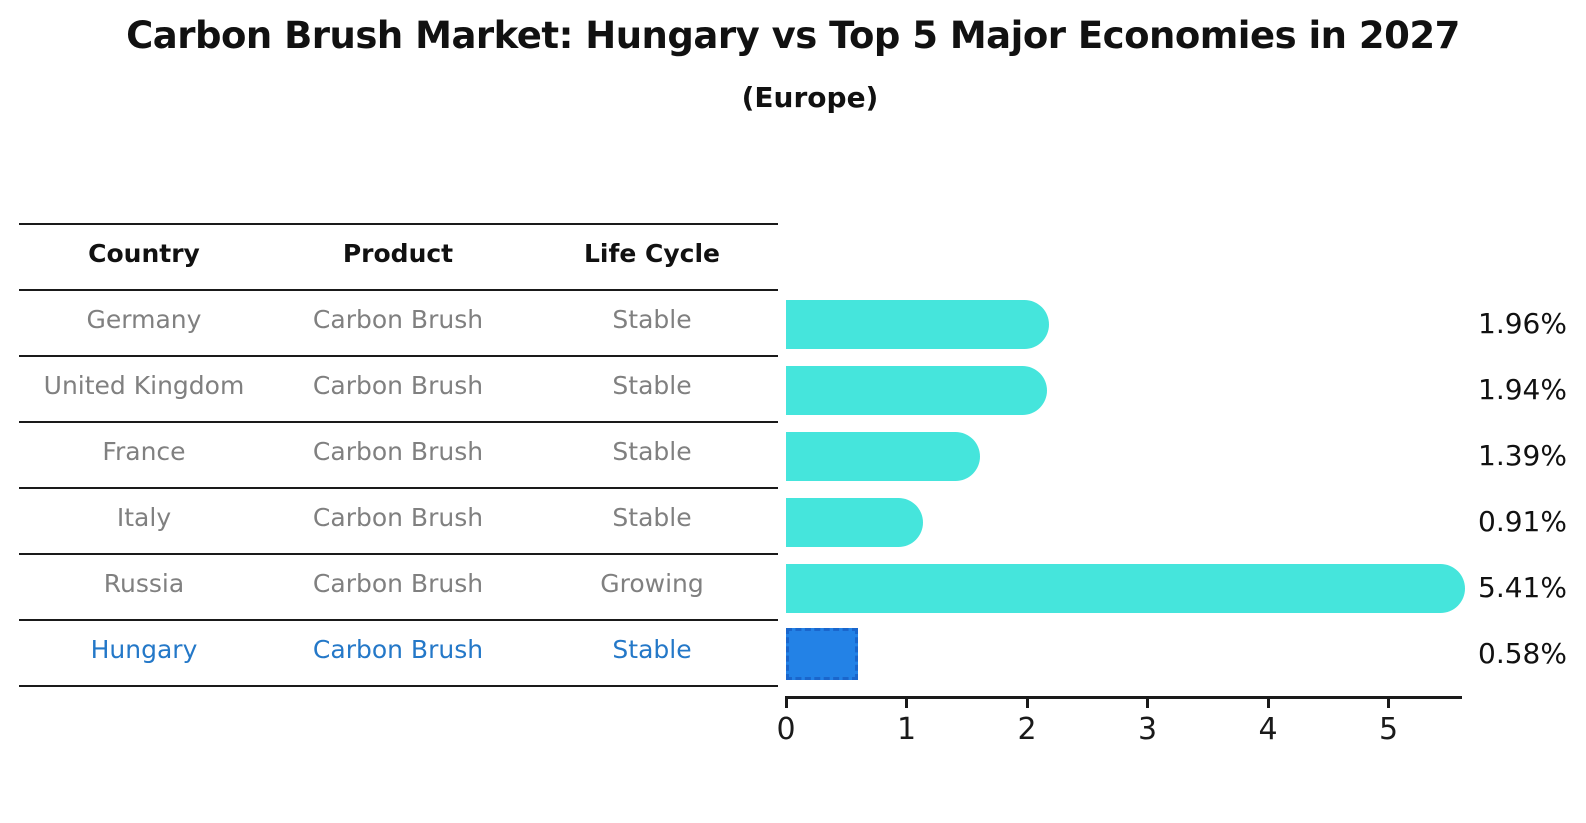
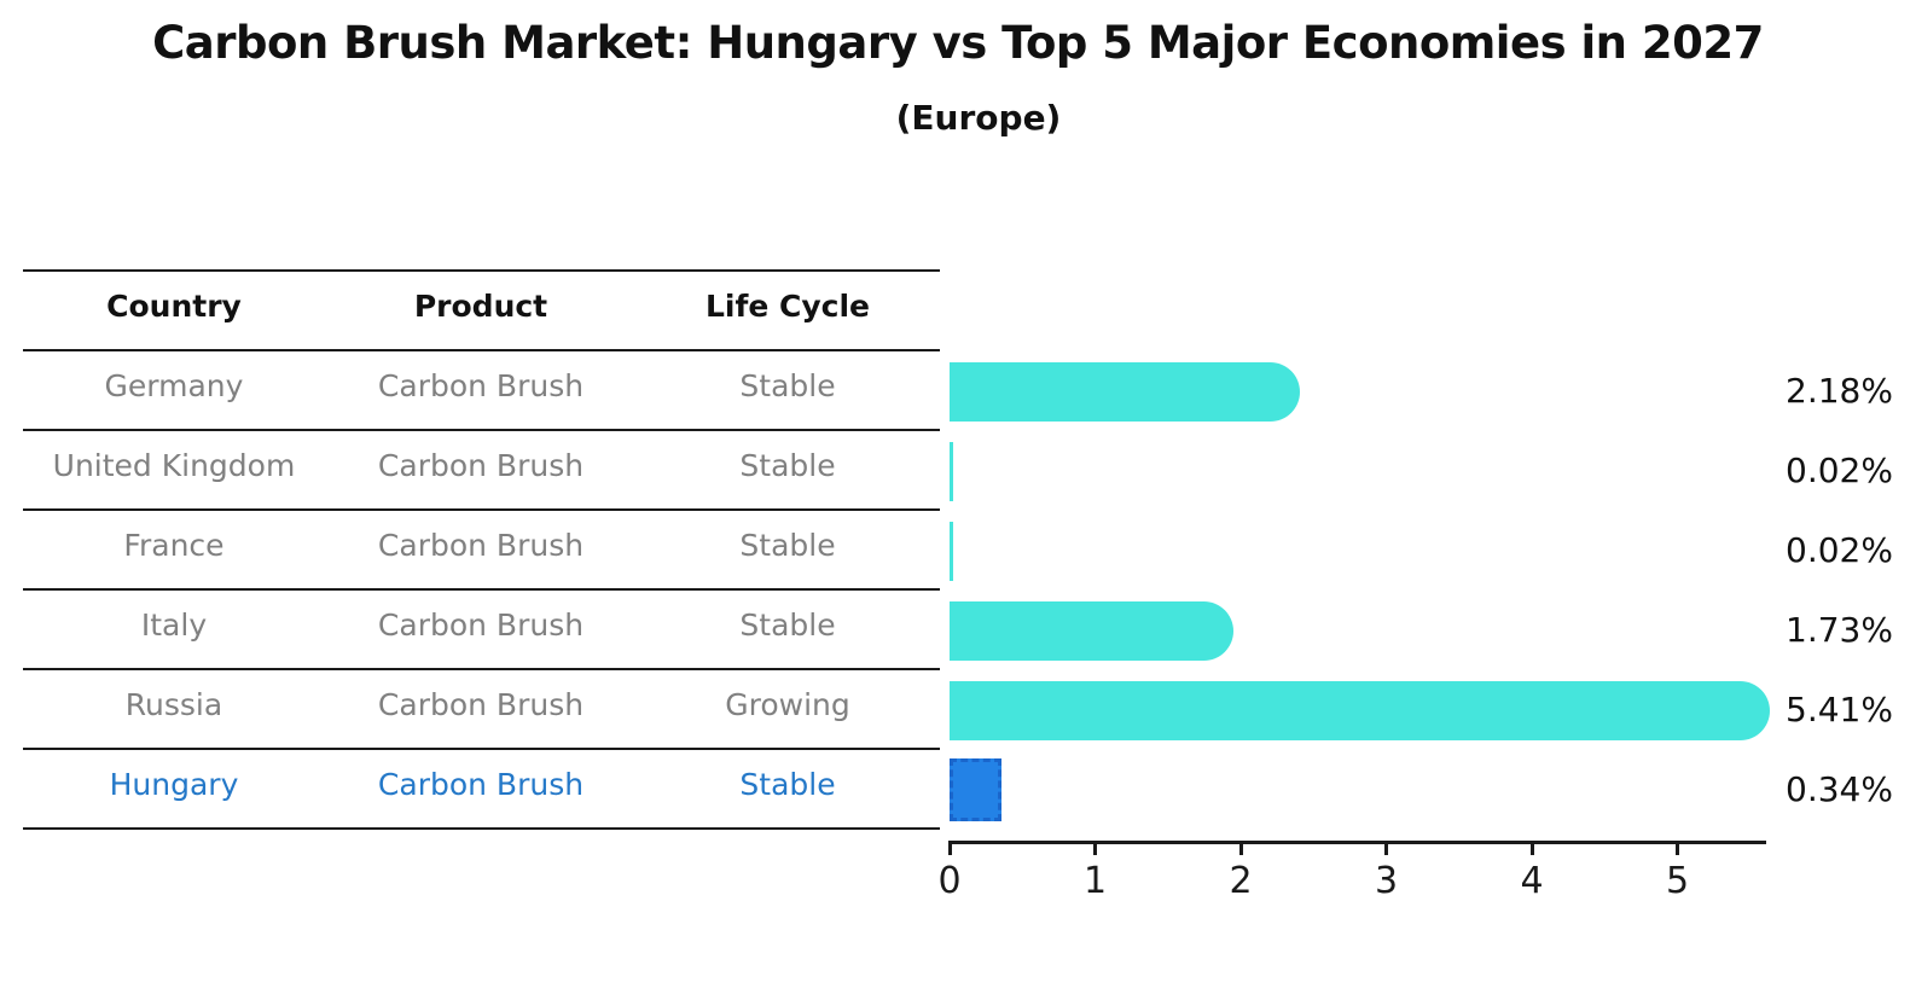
Germany: 1.96% -> 2.18%
United Kingdom: 1.94% -> 0.02%
France: 1.39% -> 0.02%
Italy: 0.91% -> 1.73%
Hungary: 0.58% -> 0.34%
